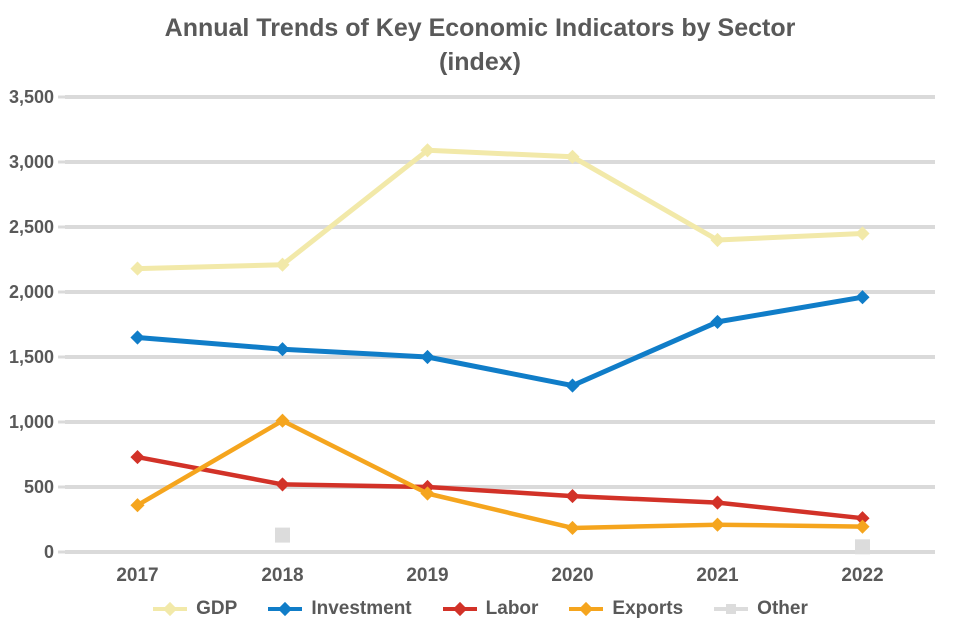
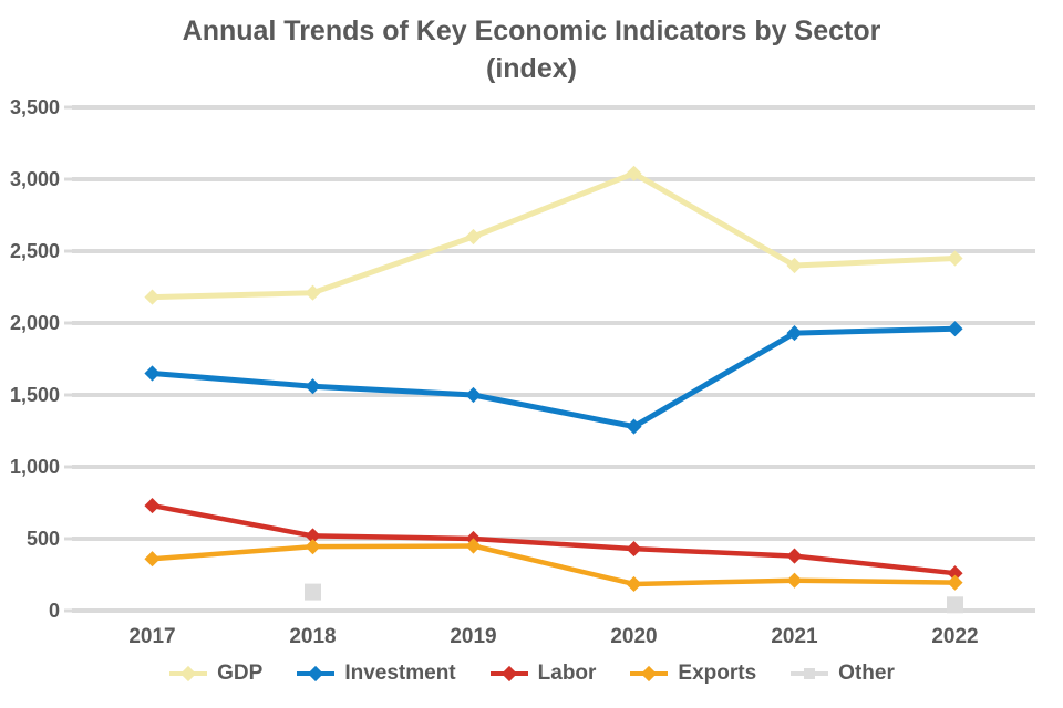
Exports/2018: 1010 -> 440
GDP/2019: 3090 -> 2600
Investment/2021: 1770 -> 1930
